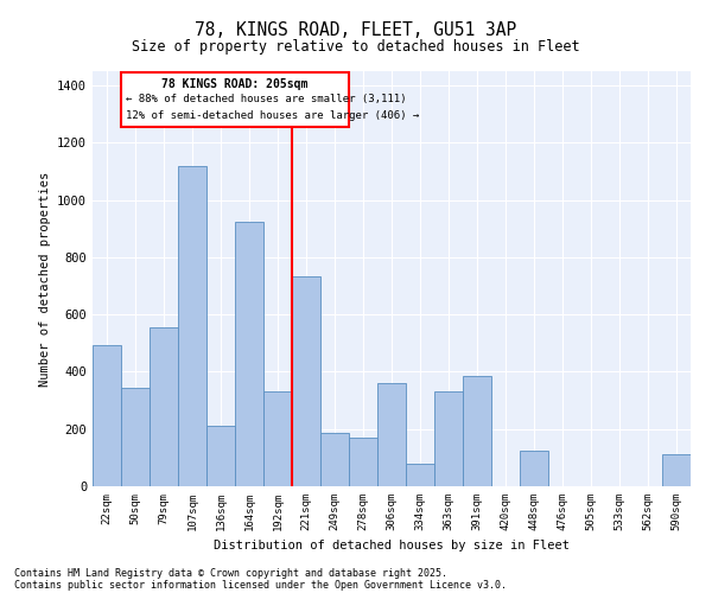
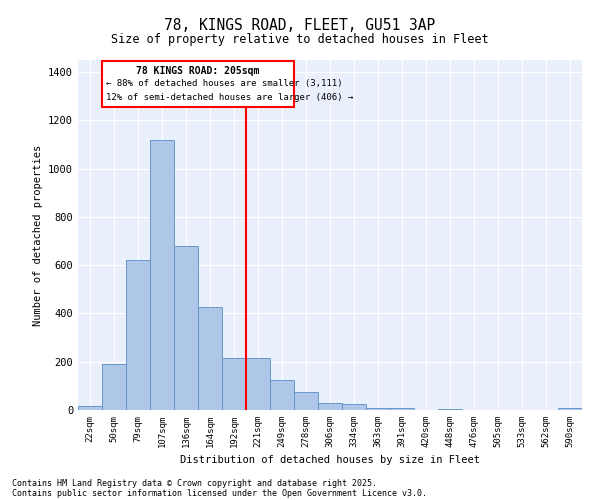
22sqm: 495 -> 15
50sqm: 345 -> 190
79sqm: 555 -> 620
136sqm: 210 -> 680
164sqm: 925 -> 425
192sqm: 330 -> 215
221sqm: 735 -> 215
249sqm: 185 -> 125
278sqm: 170 -> 75
306sqm: 360 -> 28
334sqm: 80 -> 25
363sqm: 330 -> 10
391sqm: 385 -> 10
448sqm: 125 -> 5
590sqm: 110 -> 10
